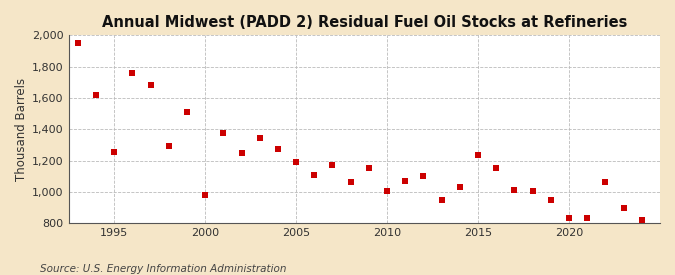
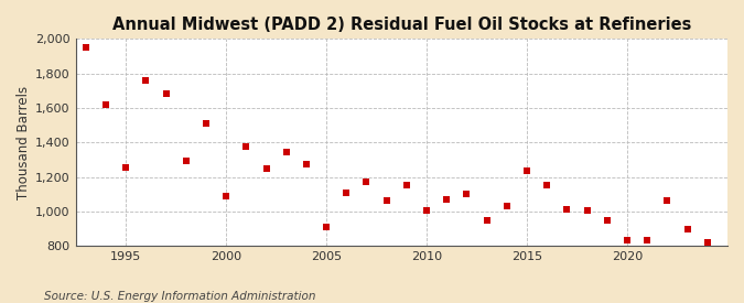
2000: 980 -> 1,090
2005: 1,190 -> 910
